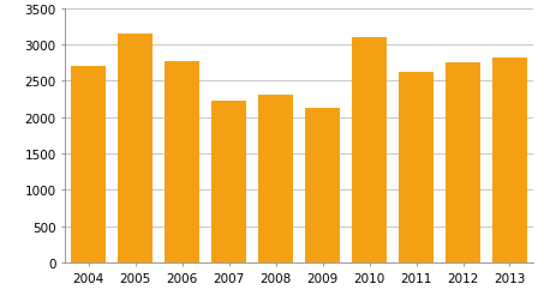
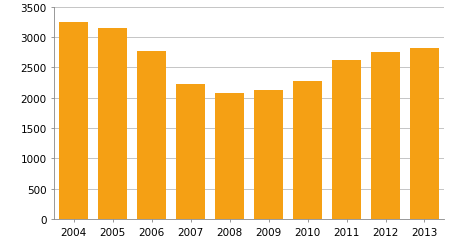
2004: 2700 -> 3250
2008: 2300 -> 2080
2010: 3100 -> 2280
